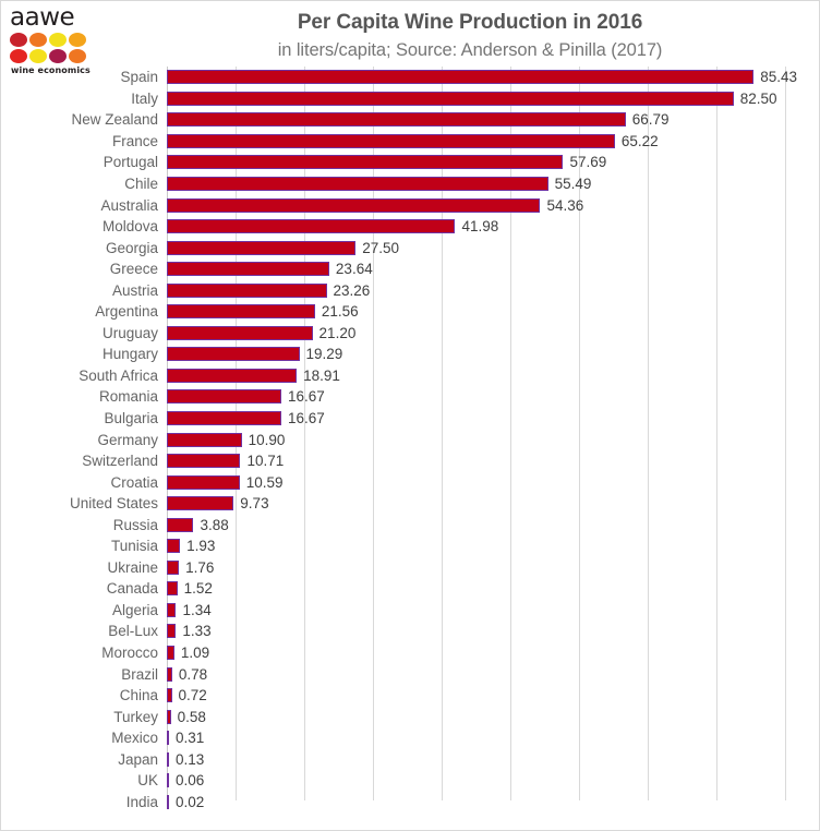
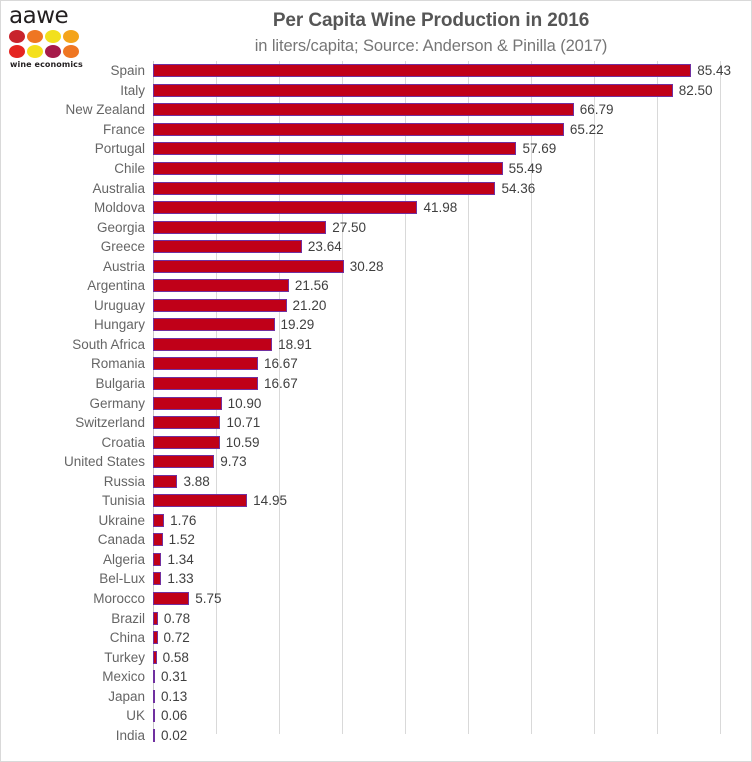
Austria: 23.26 -> 30.28
Tunisia: 1.93 -> 14.95
Morocco: 1.09 -> 5.75
